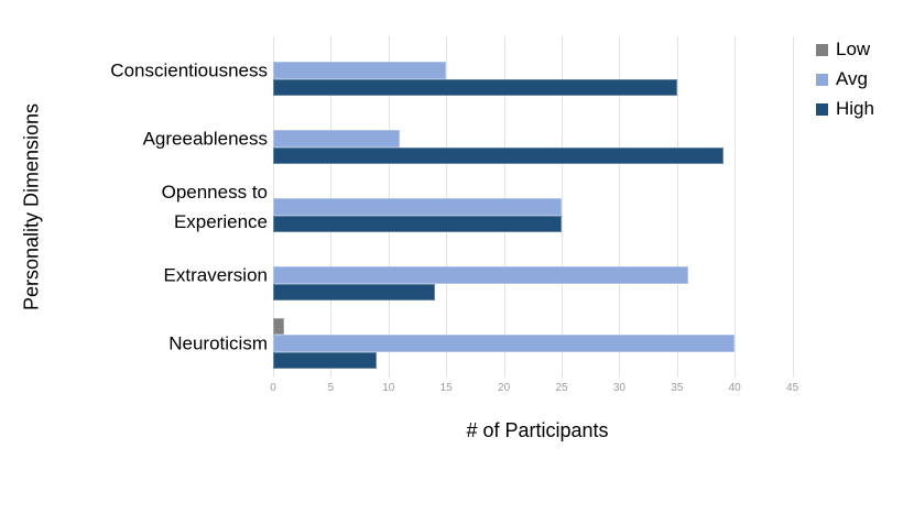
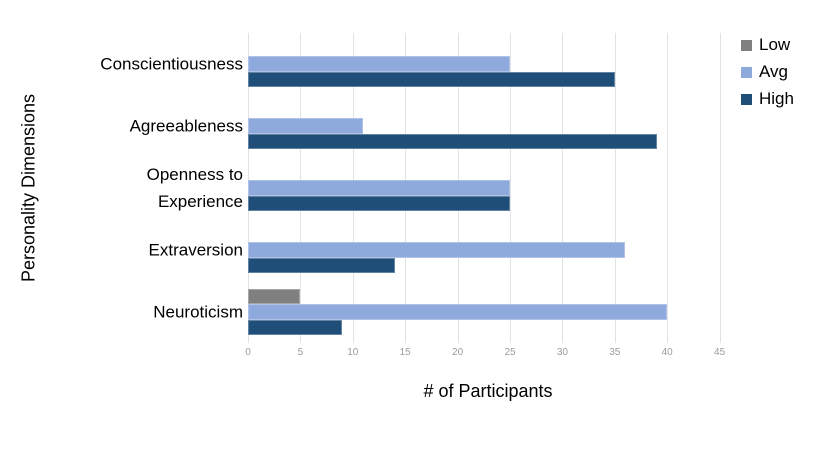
Avg/Conscientiousness: 15 -> 25
Low/Neuroticism: 1 -> 5
